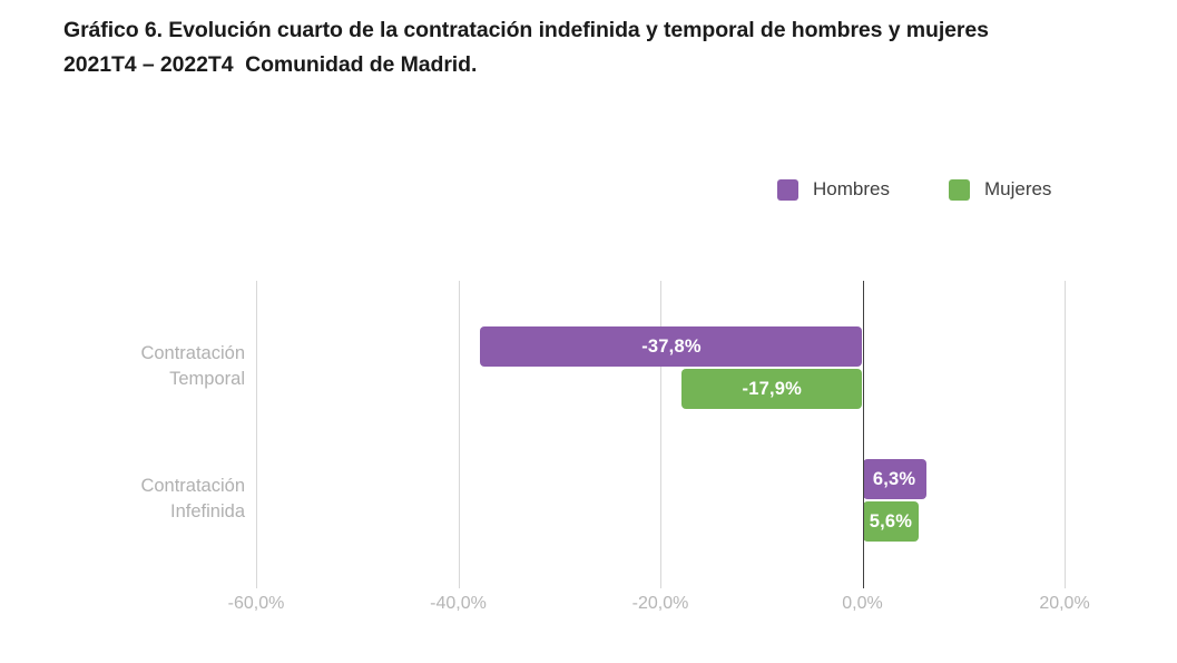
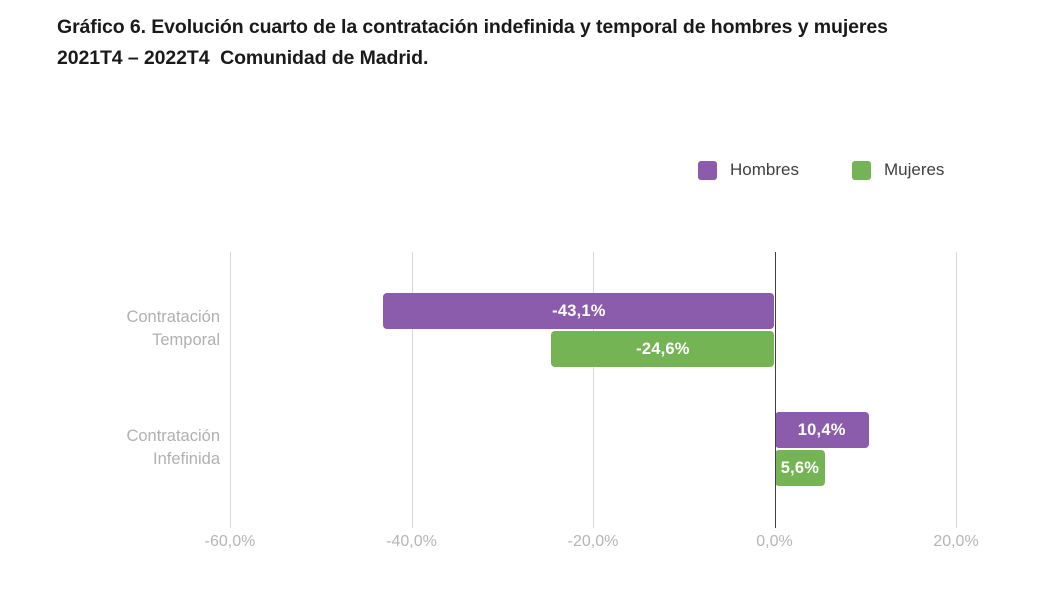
Hombres/Contratación Temporal: -37,8% -> -43,1%
Mujeres/Contratación Temporal: -17,9% -> -24,6%
Hombres/Contratación Infefinida: 6,3% -> 10,4%
